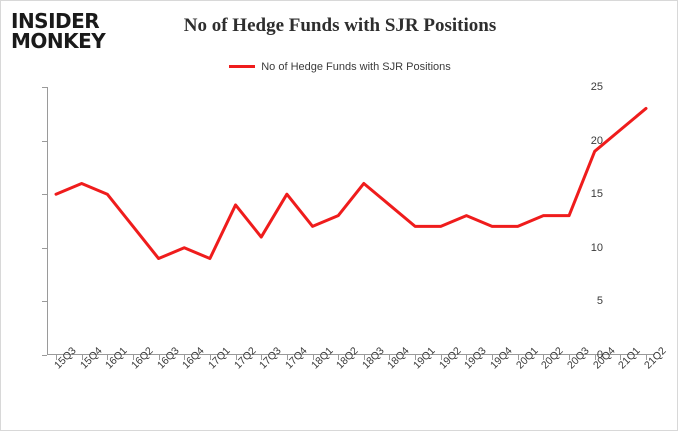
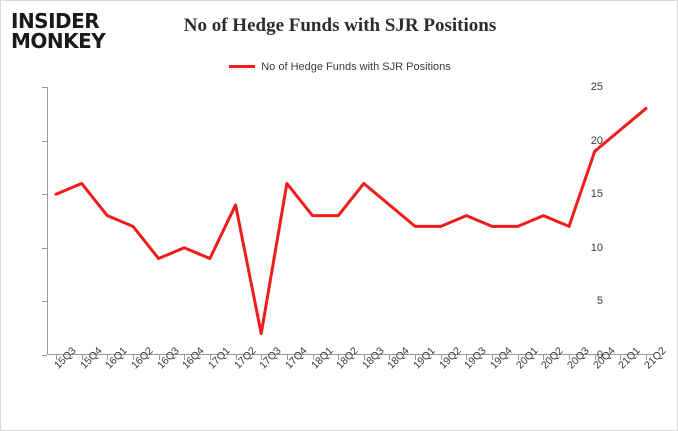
16Q1: 15 -> 13
17Q3: 11 -> 2
17Q4: 15 -> 16
18Q1: 12 -> 13
20Q3: 13 -> 12
